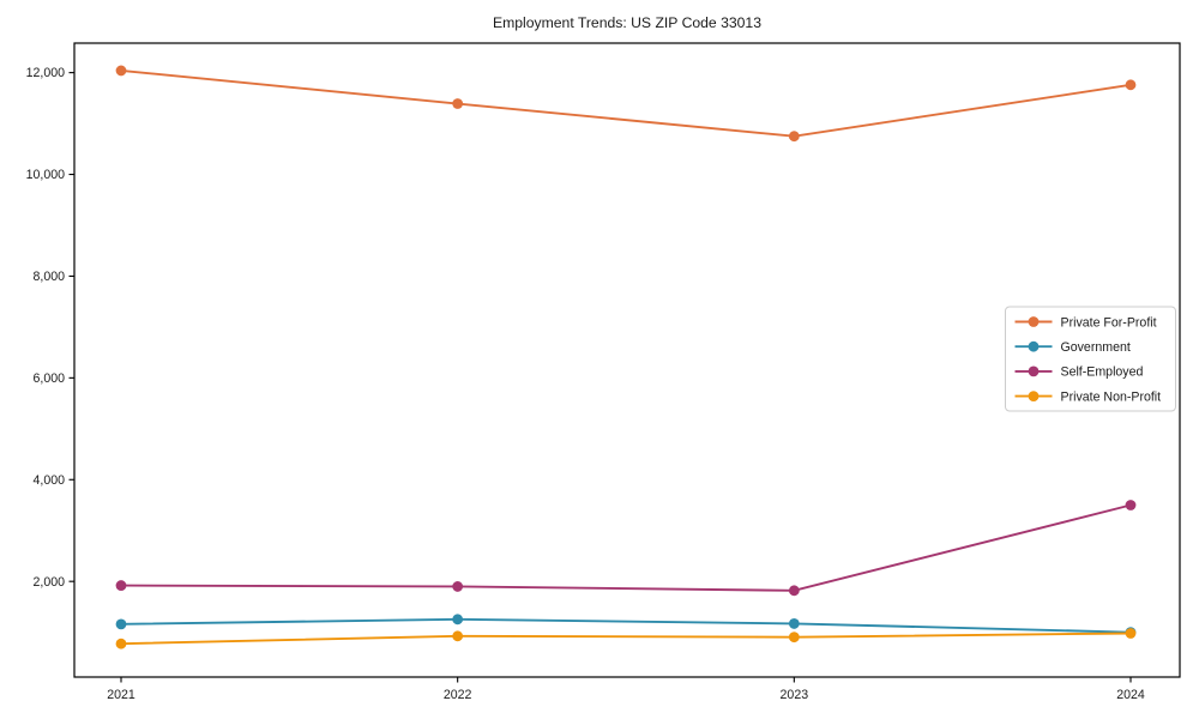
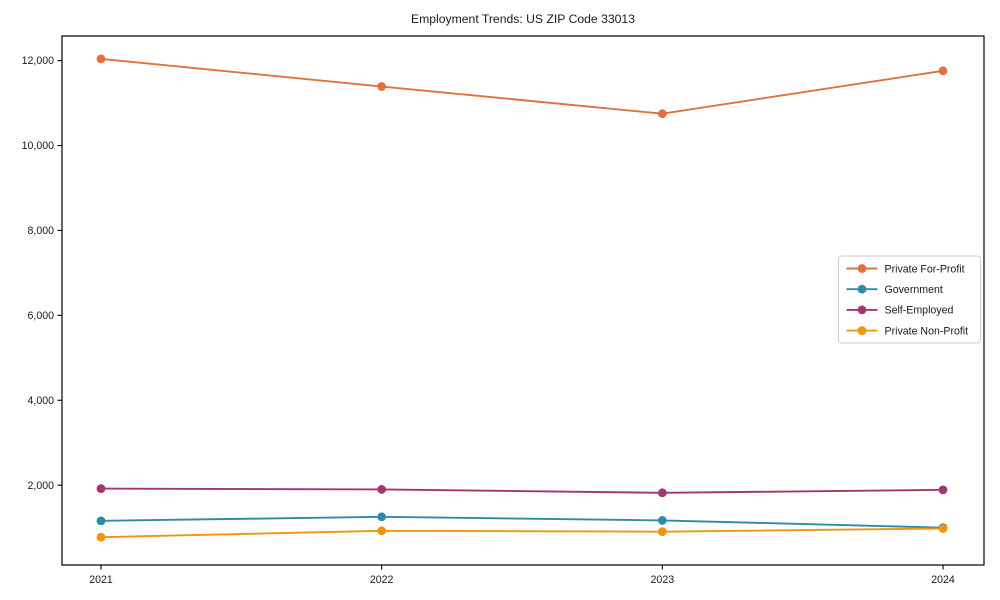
Self-Employed/2024: 3500 -> 1900
